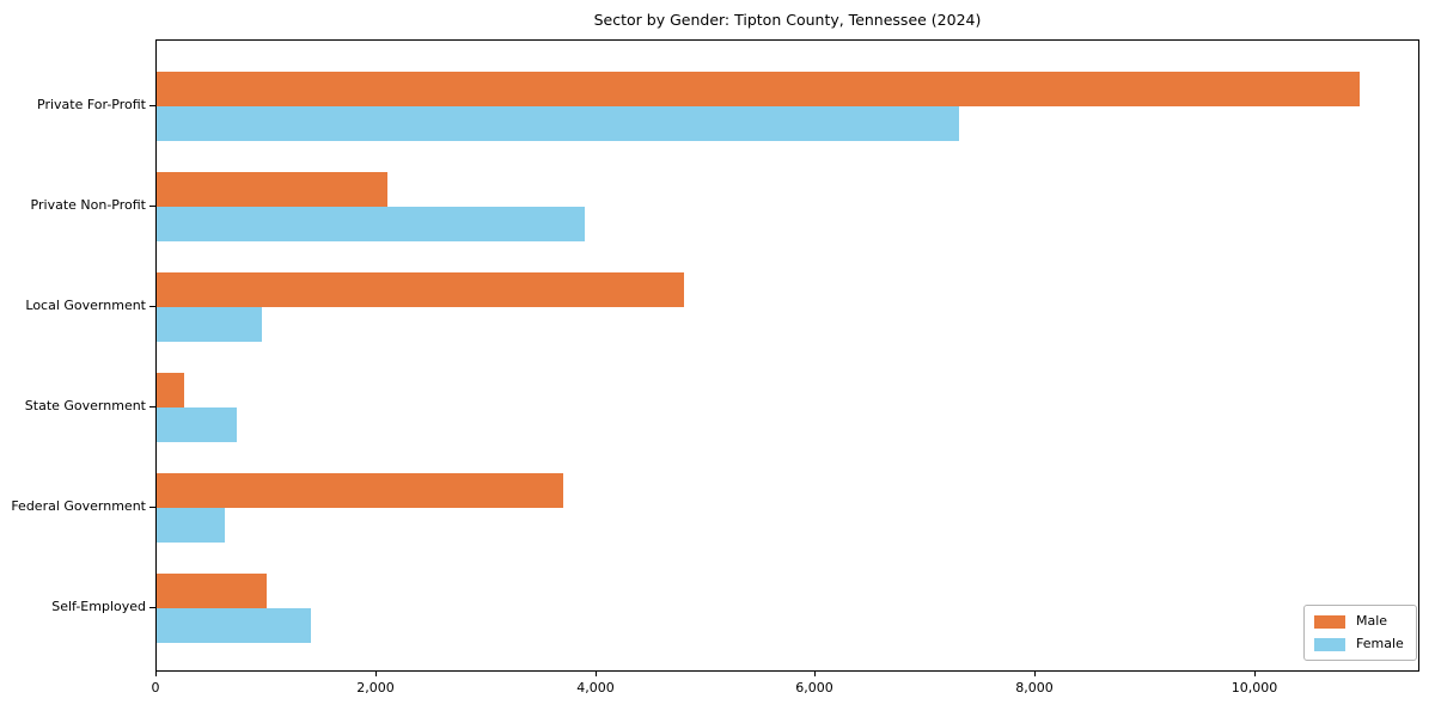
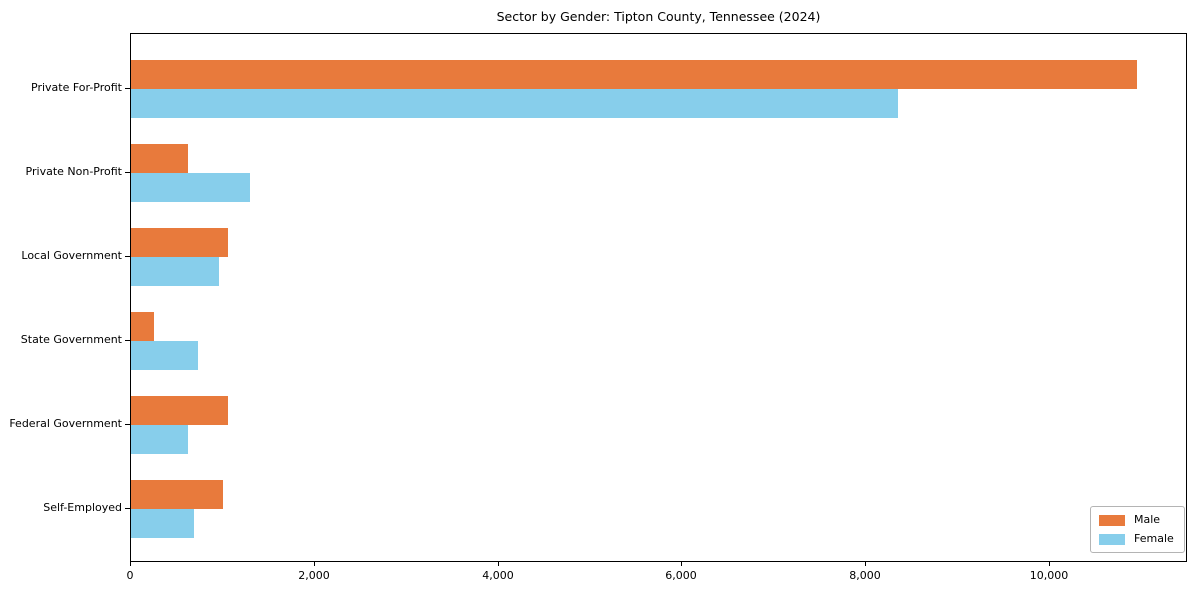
Female/Private For-Profit: 7300 -> 8400
Male/Private Non-Profit: 2100 -> 600
Female/Private Non-Profit: 3900 -> 1300
Male/Local Government: 4800 -> 1000
Male/Federal Government: 3700 -> 1100
Female/Self-Employed: 1400 -> 700
